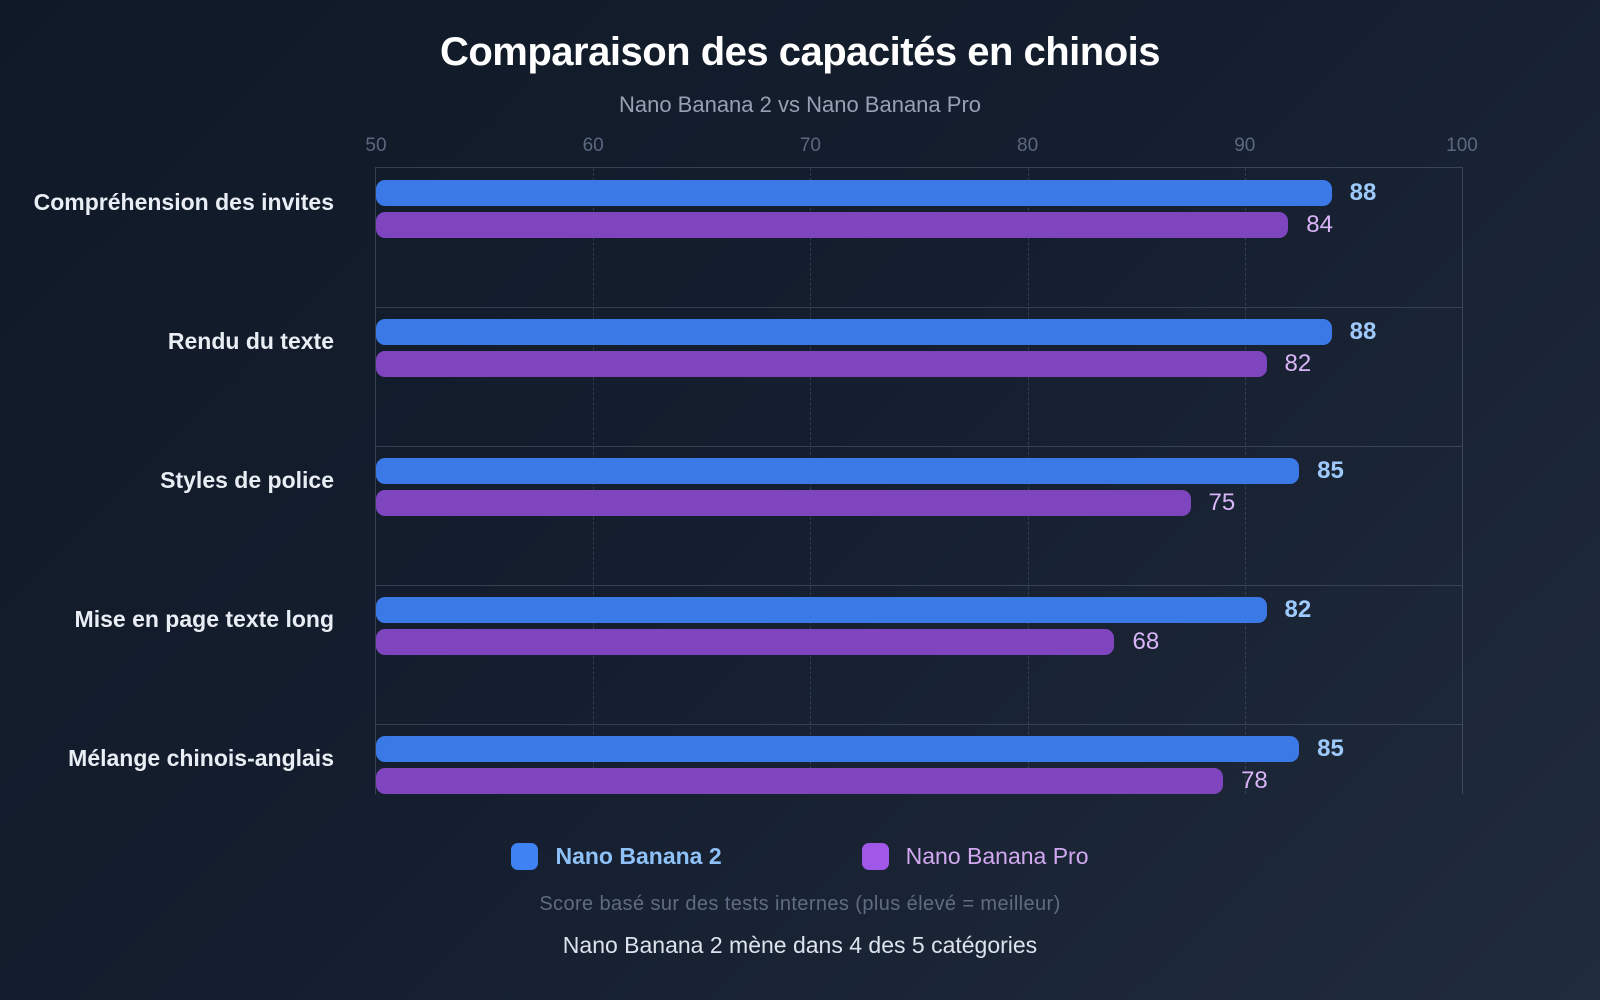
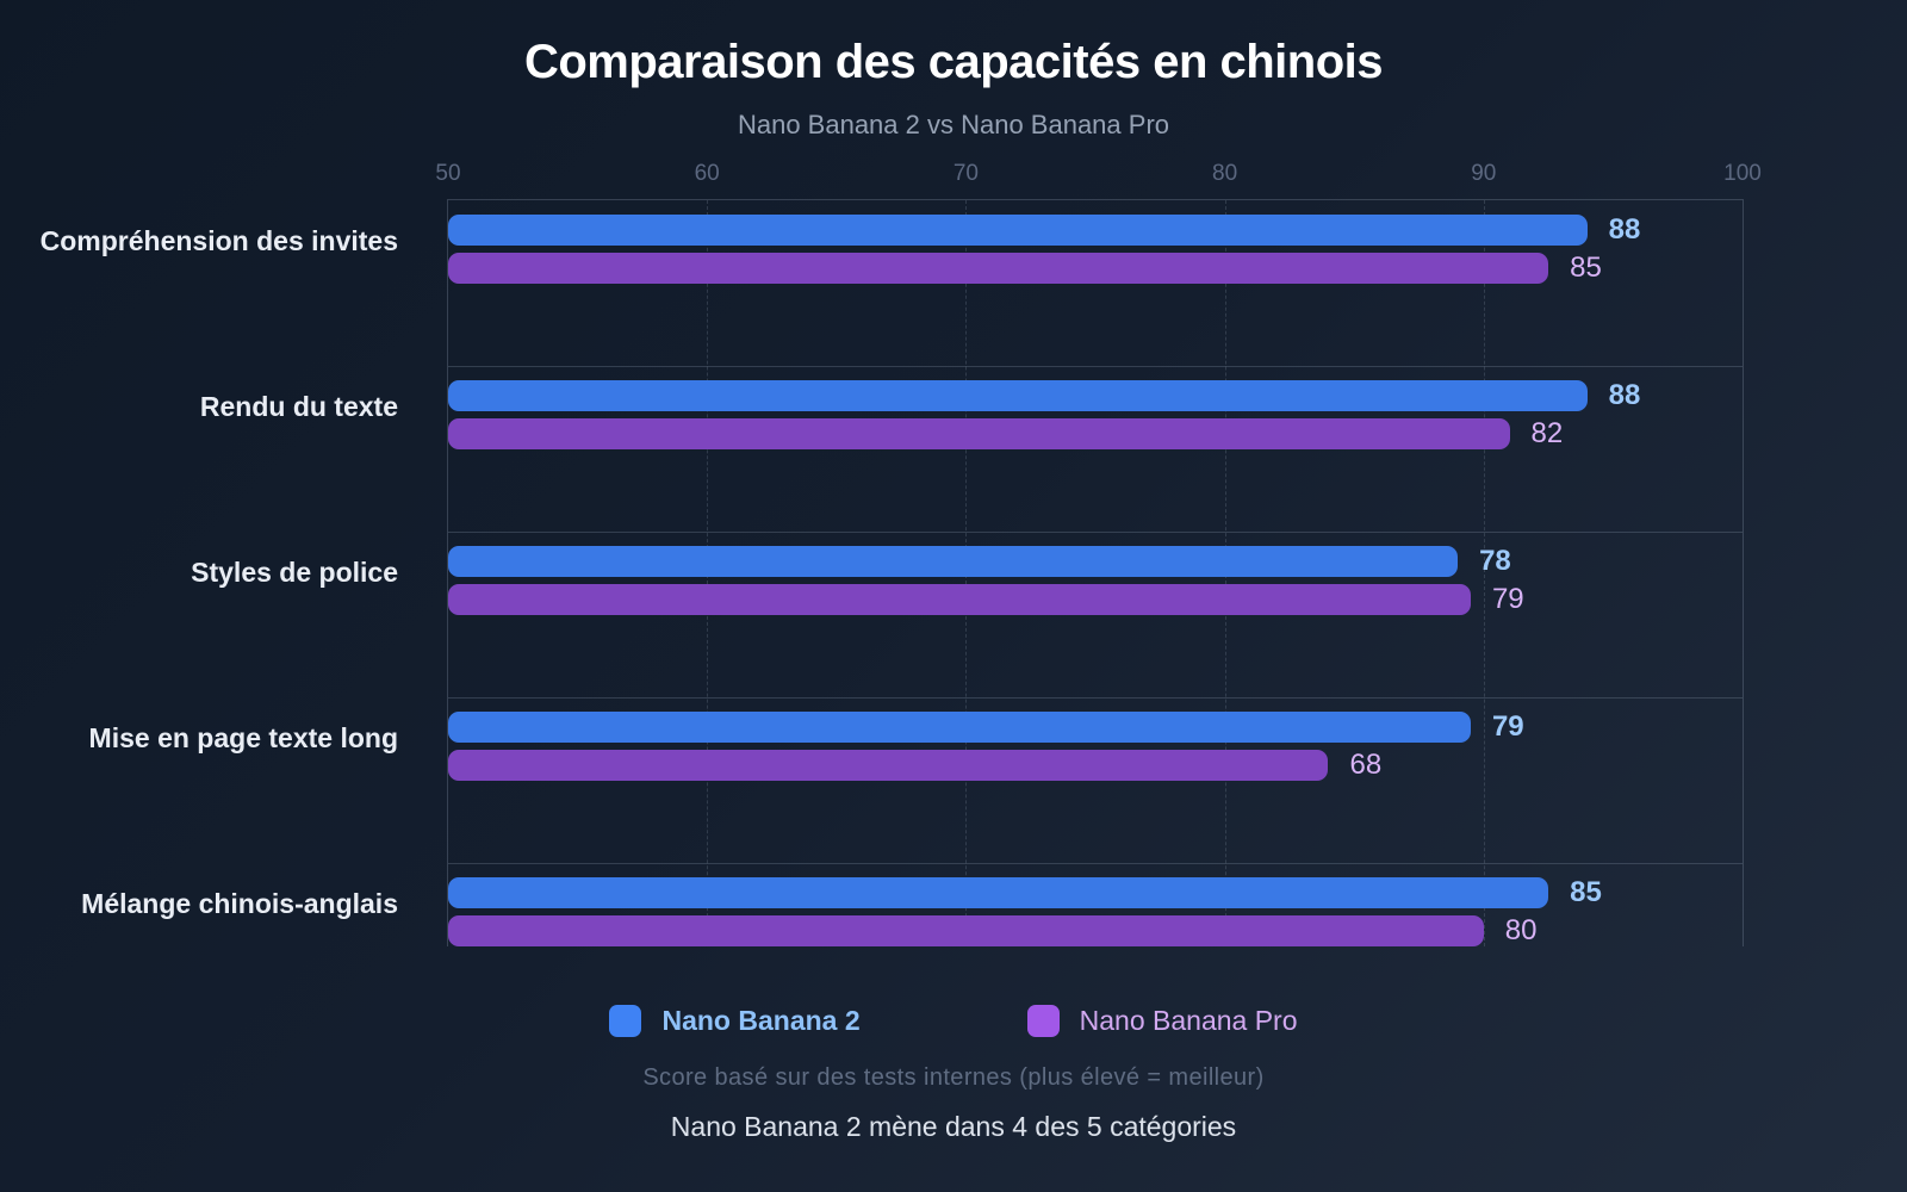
Nano Banana Pro/Compréhension des invites: 84 -> 85
Nano Banana 2/Styles de police: 85 -> 78
Nano Banana Pro/Styles de police: 75 -> 79
Nano Banana 2/Mise en page texte long: 82 -> 79
Nano Banana Pro/Mélange chinois-anglais: 78 -> 80
